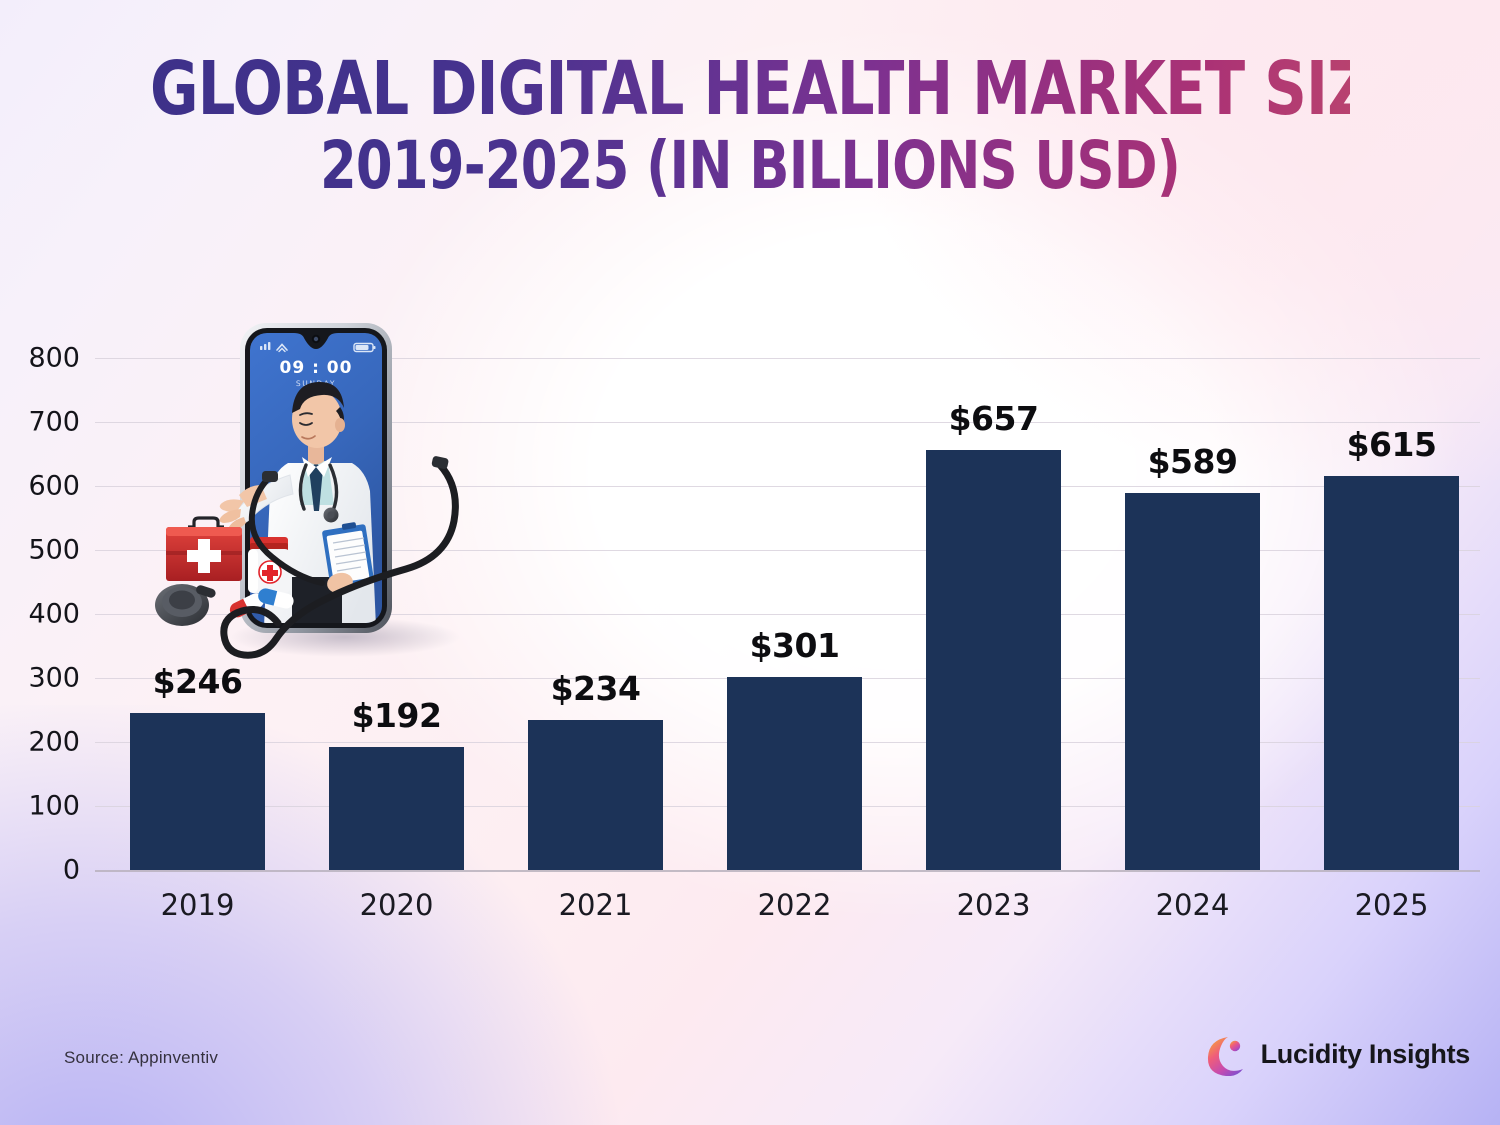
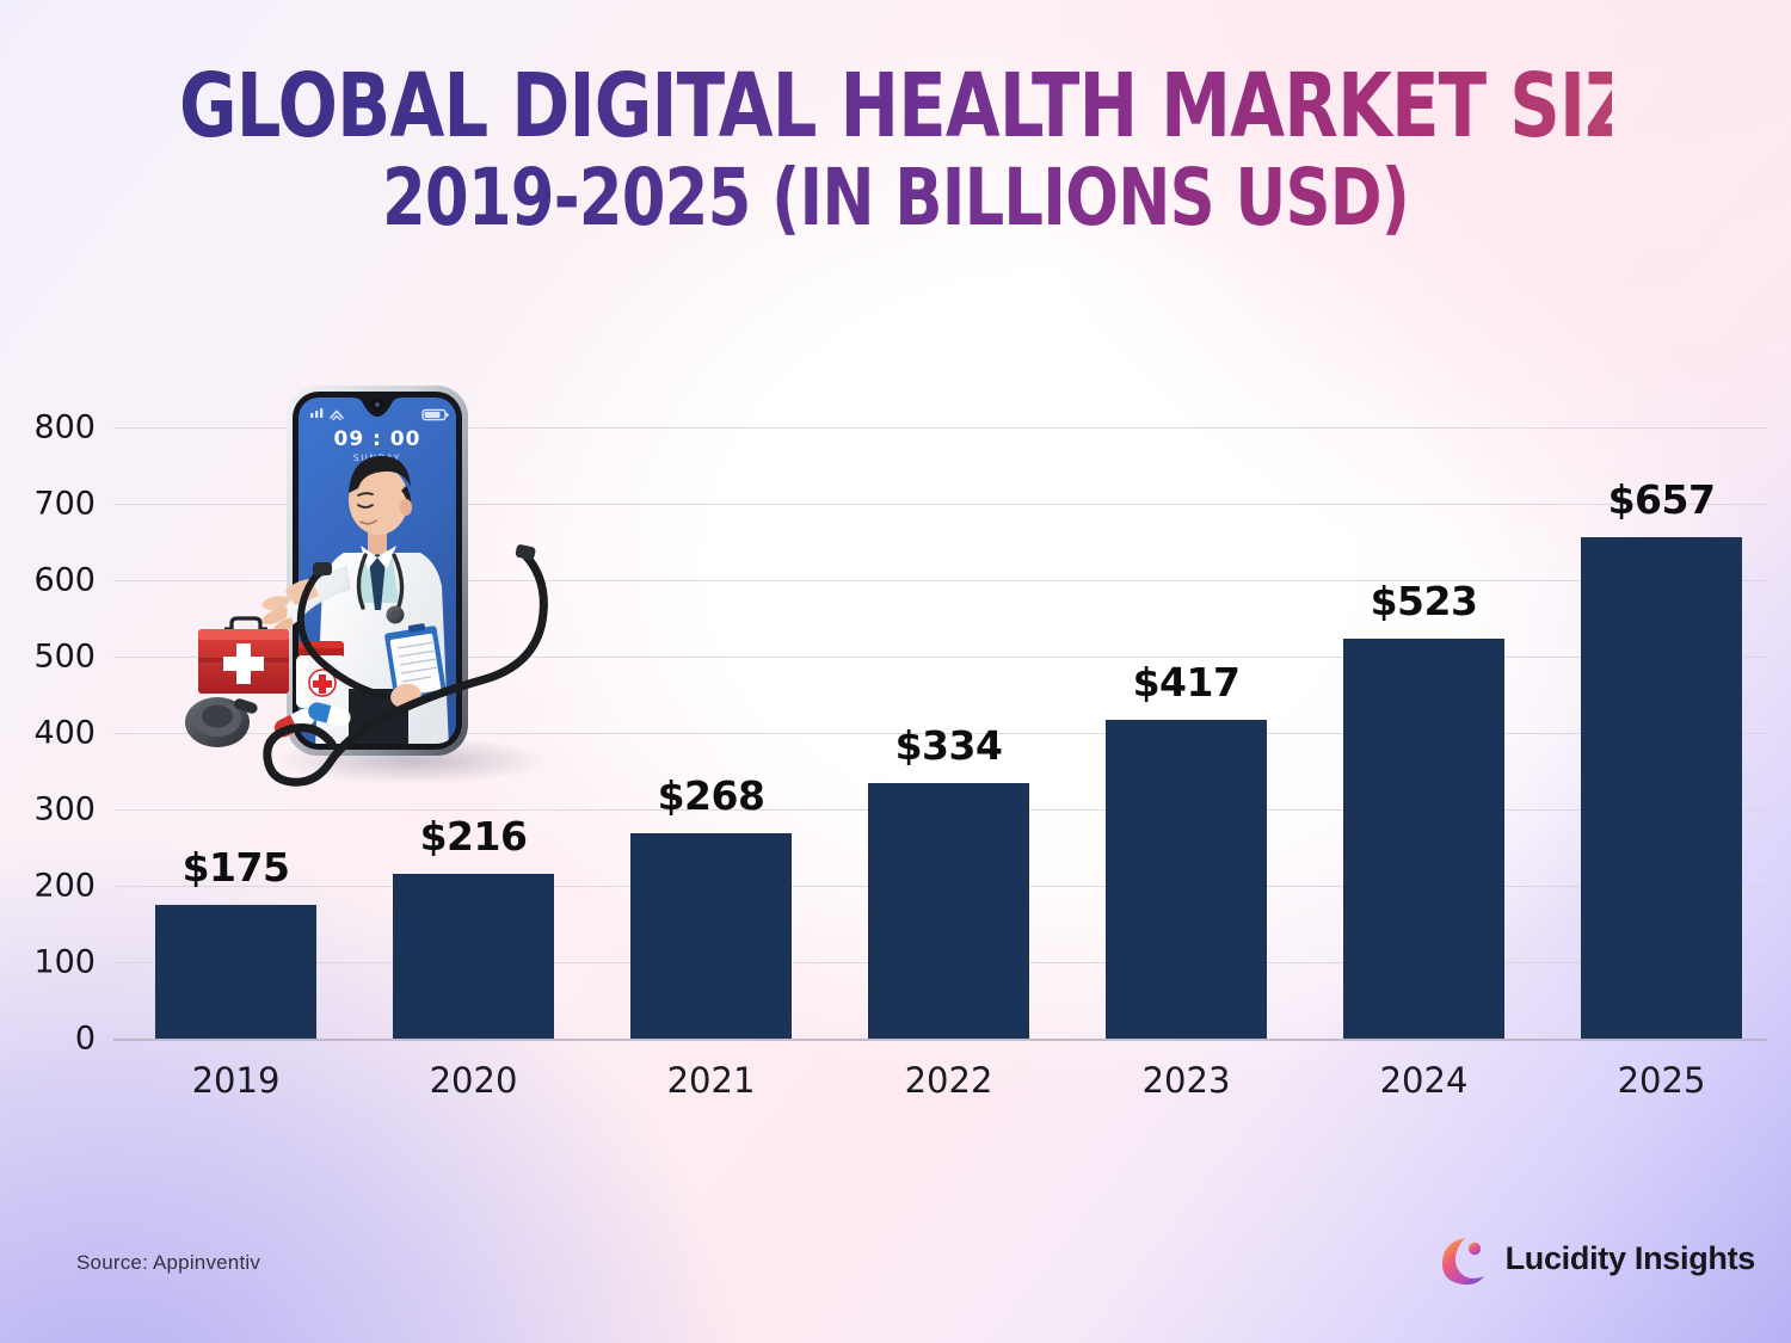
2019: $246 -> $175
2020: $192 -> $216
2021: $234 -> $268
2022: $301 -> $334
2023: $657 -> $417
2024: $589 -> $523
2025: $615 -> $657
